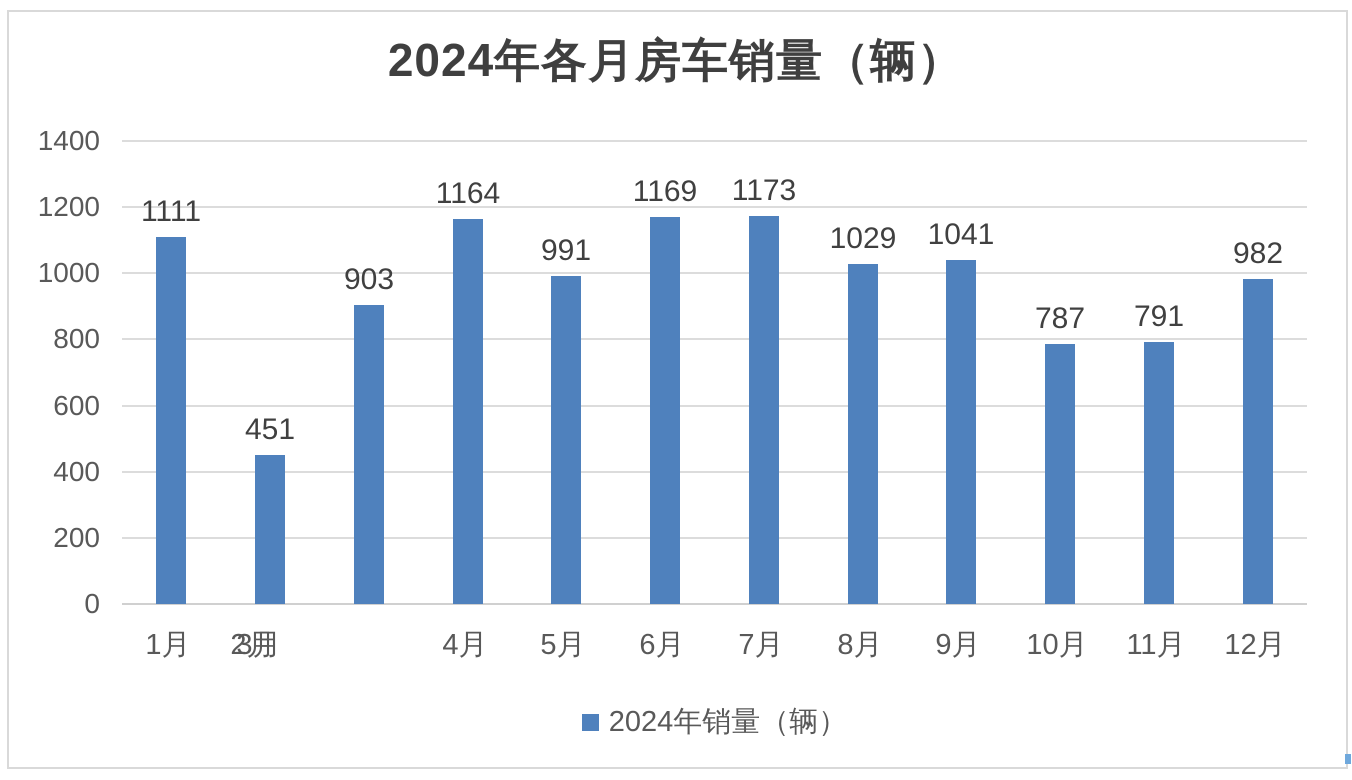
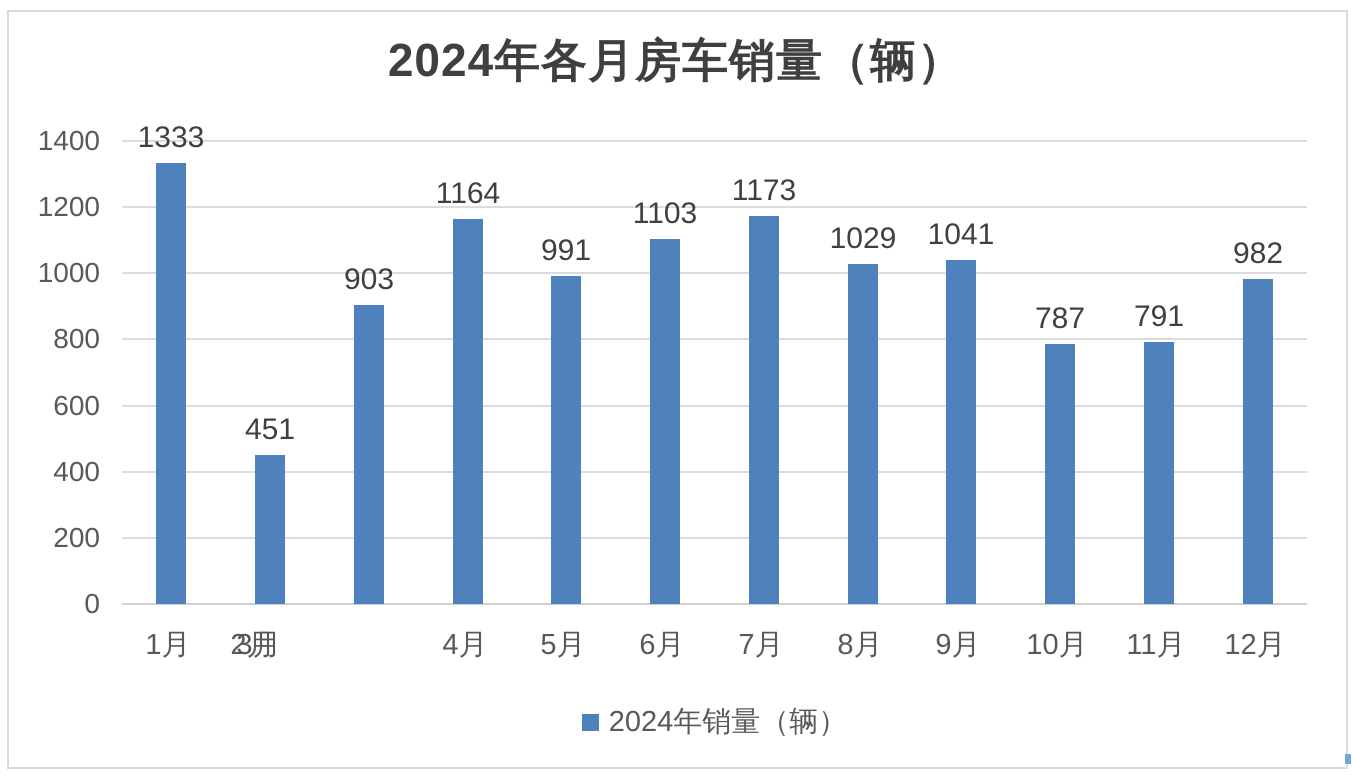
1月: 1111 -> 1333
6月: 1169 -> 1103
